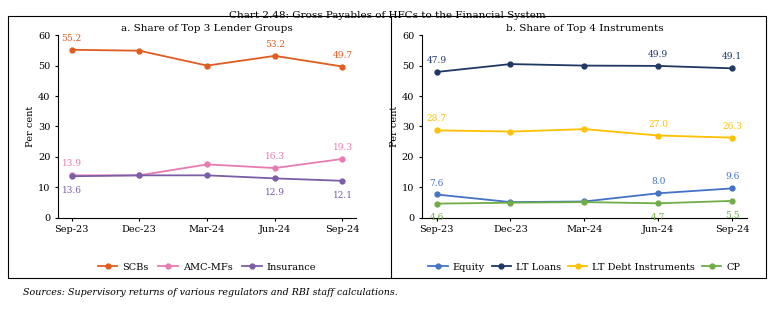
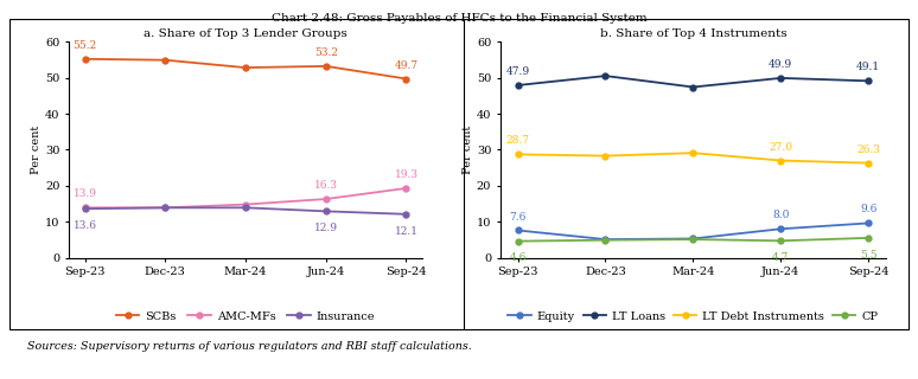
a. Share of Top 3 Lender Groups/SCBs/Mar-24: 50.0 -> 52.8
a. Share of Top 3 Lender Groups/AMC-MFs/Mar-24: 17.5 -> 14.8
b. Share of Top 4 Instruments/LT Loans/Mar-24: 50.0 -> 47.4
